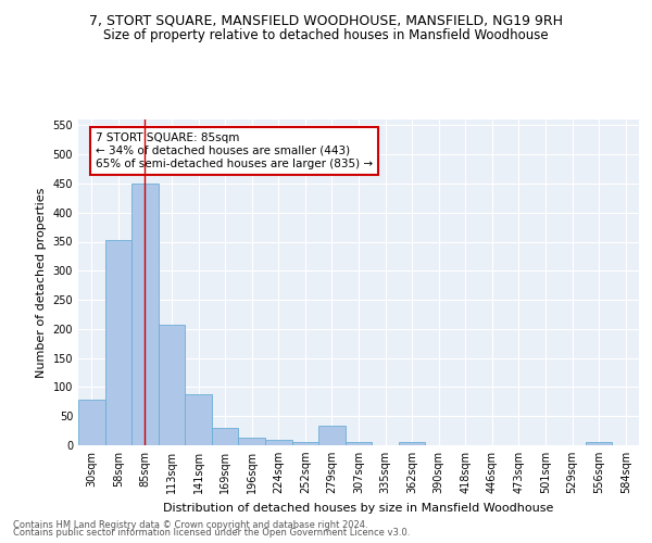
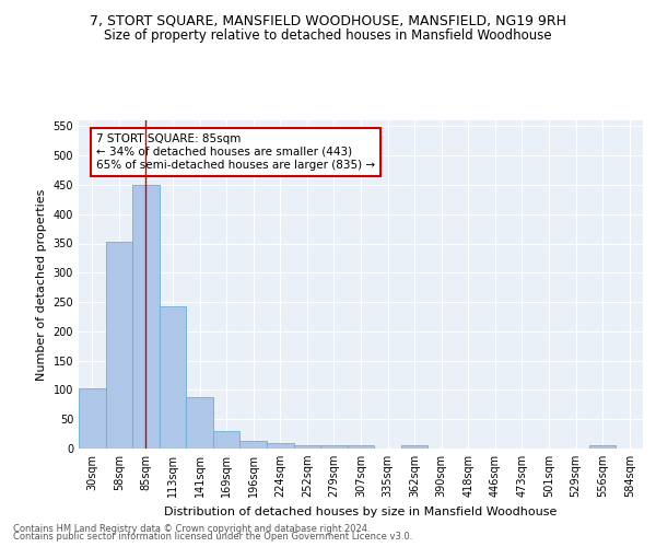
30sqm: 78 -> 103
113sqm: 208 -> 243
279sqm: 34 -> 5
